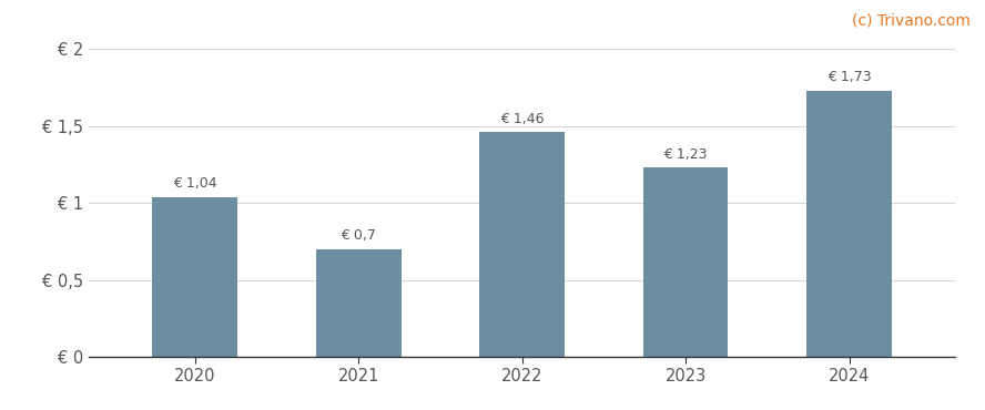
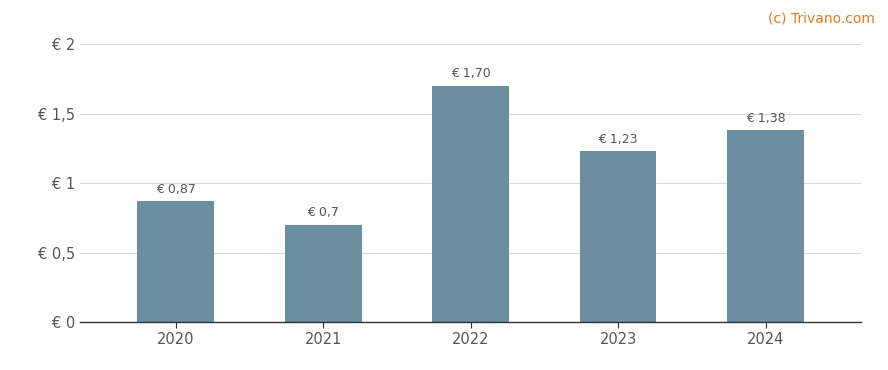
2020: 1,04 -> 0,87
2022: 1,46 -> 1,70
2024: 1,73 -> 1,38
